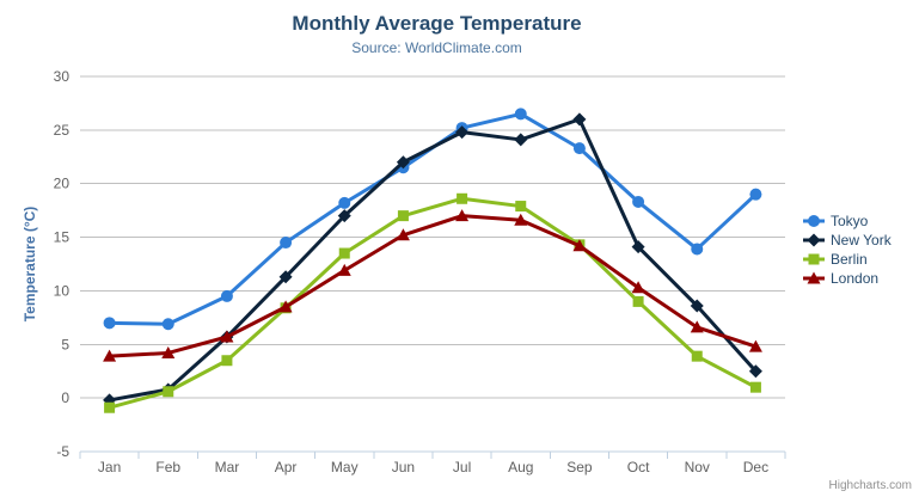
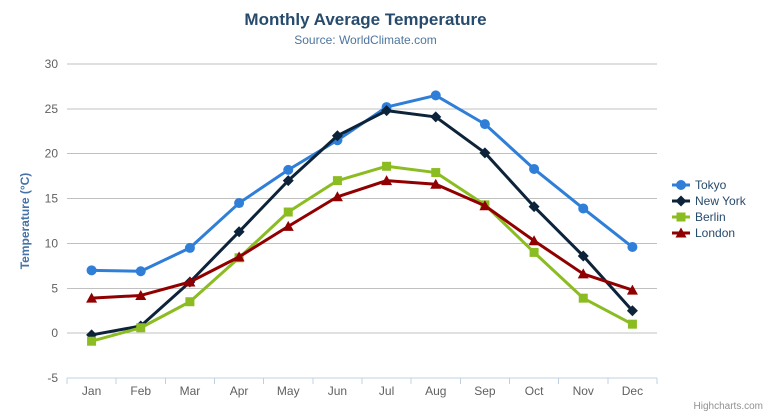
New York/Sep: 26 -> 20
Tokyo/Dec: 19 -> 10
